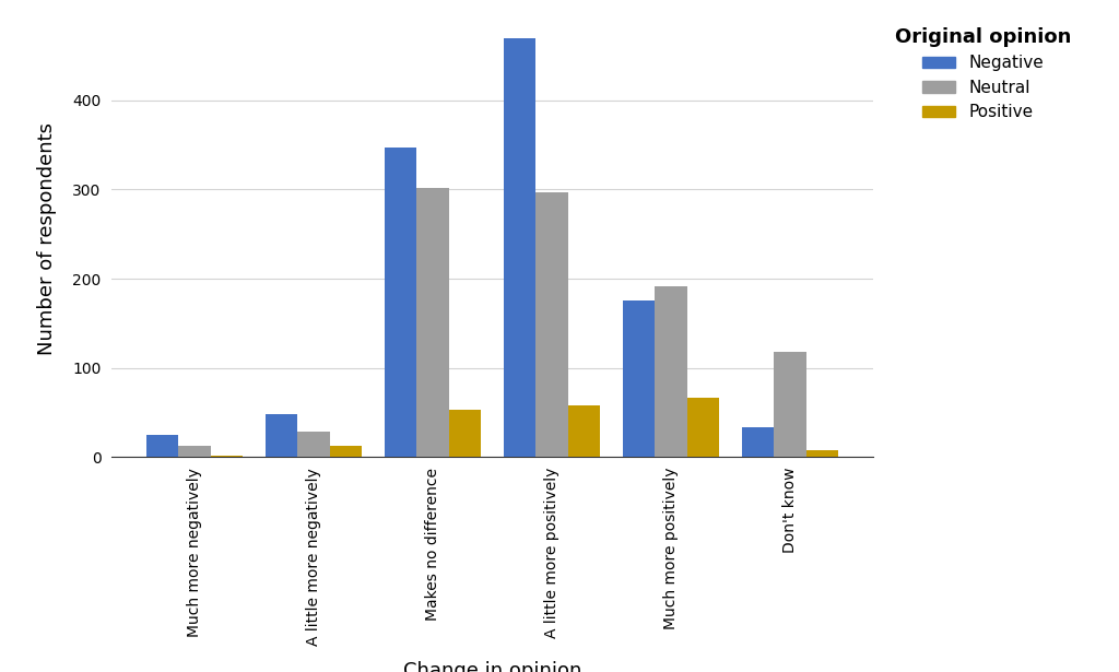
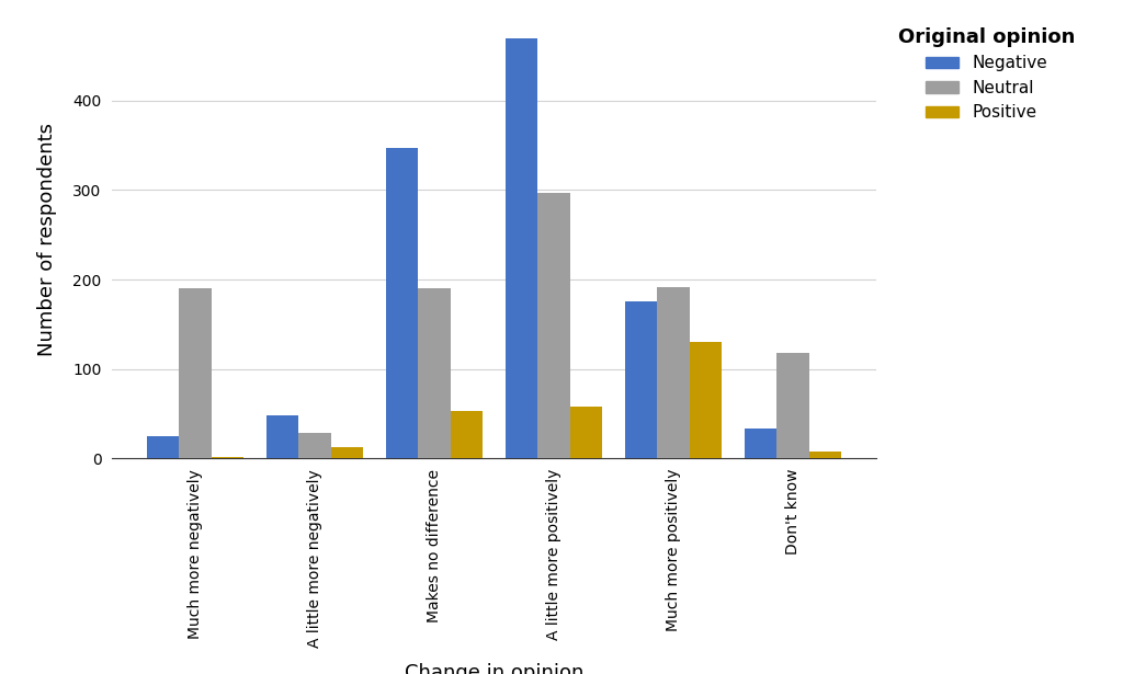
Neutral/Much more negatively: 12 -> 190
Neutral/Makes no difference: 302 -> 190
Positive/Much more positively: 67 -> 130
